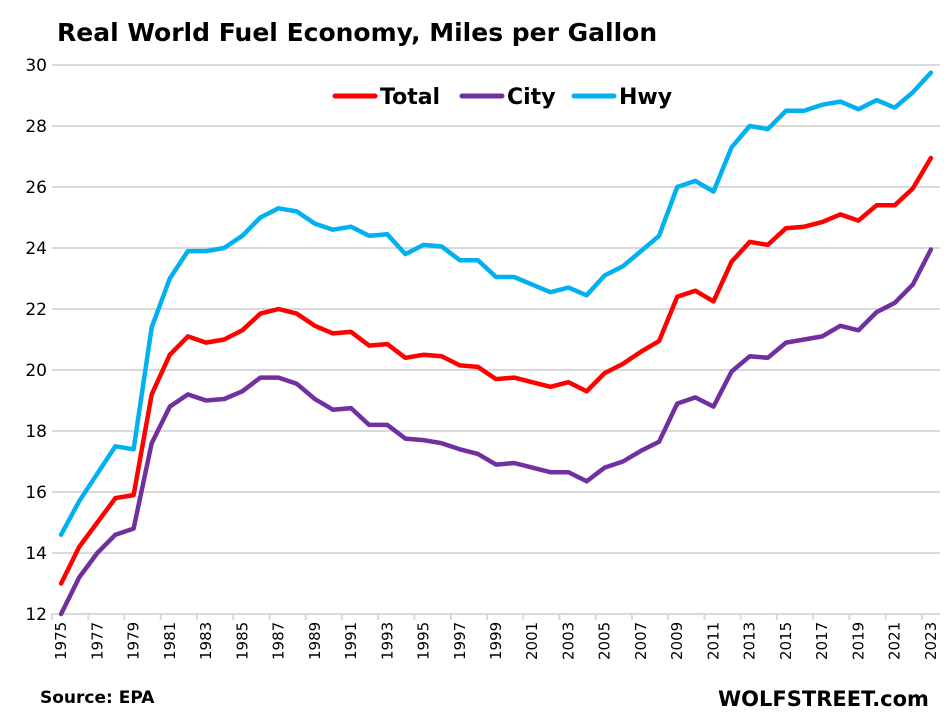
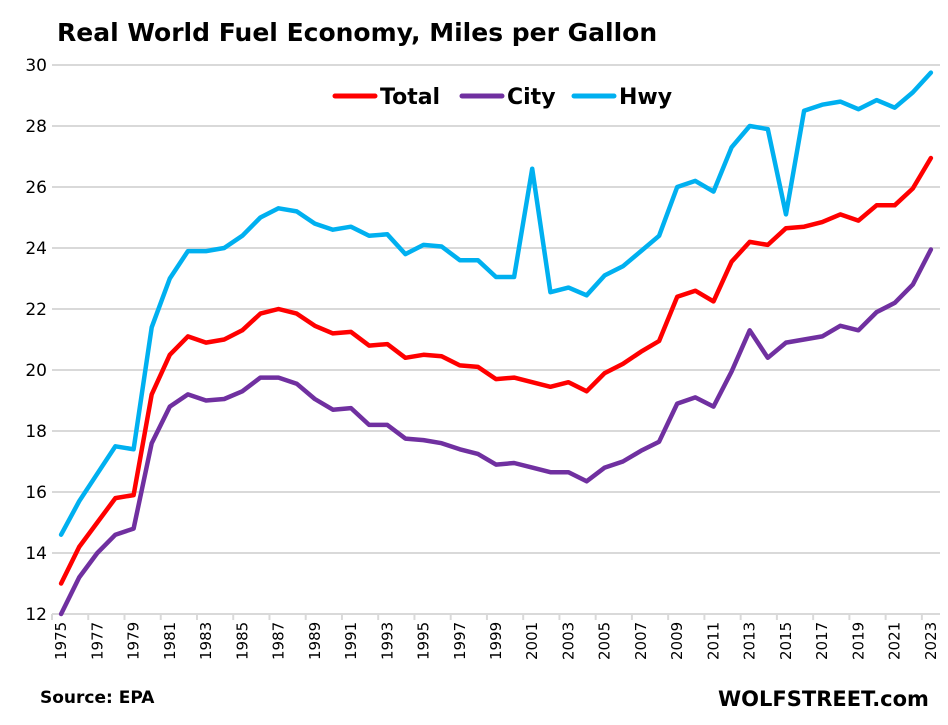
Hwy/2001: 22.8 -> 26.6
City/2013: 20.4 -> 21.3
Hwy/2015: 28.5 -> 25.1
